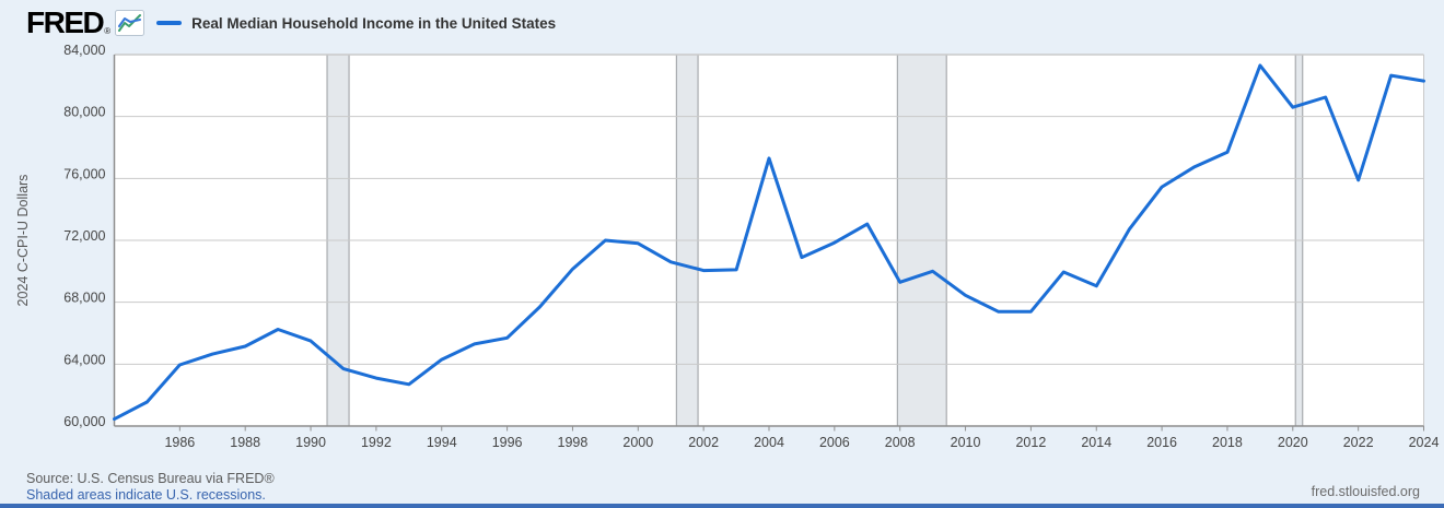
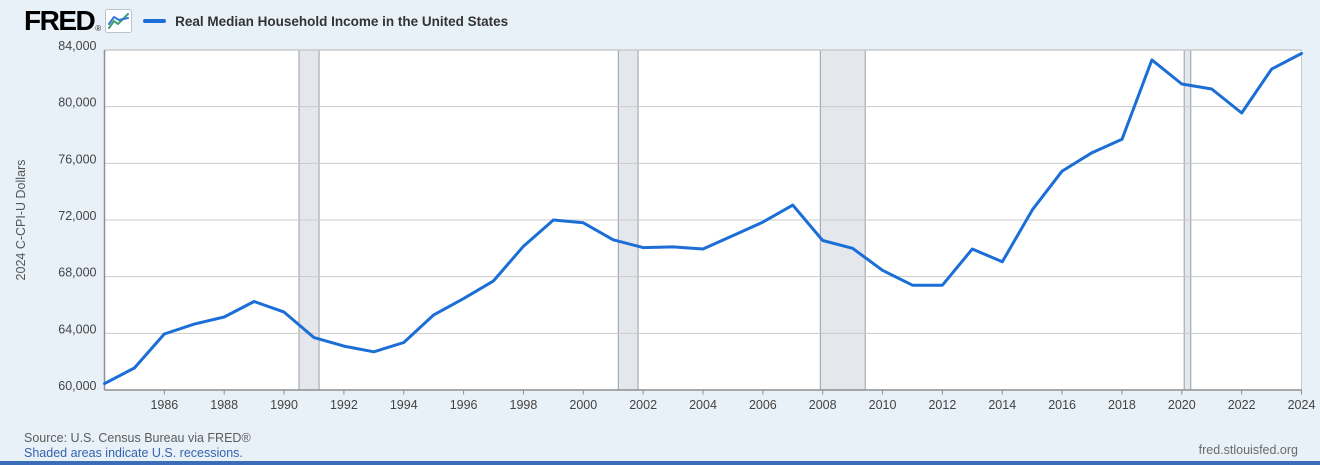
1994: 64300 -> 63400
1996: 65700 -> 66400
2004: 77300 -> 70000
2008: 69300 -> 70600
2020: 80600 -> 81600
2022: 75900 -> 79600
2024: 82300 -> 83800
